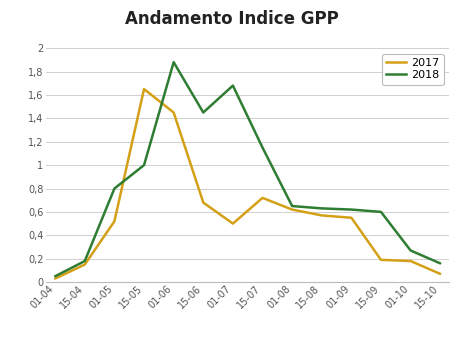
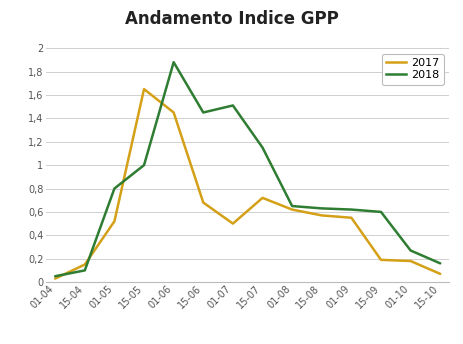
2018/15-04: 0,18 -> 0,10
2018/01-07: 1,68 -> 1,51
